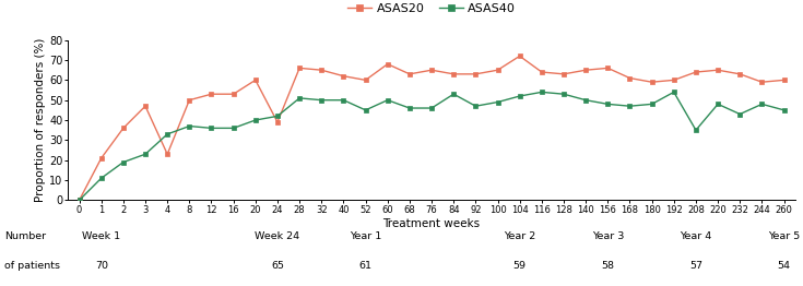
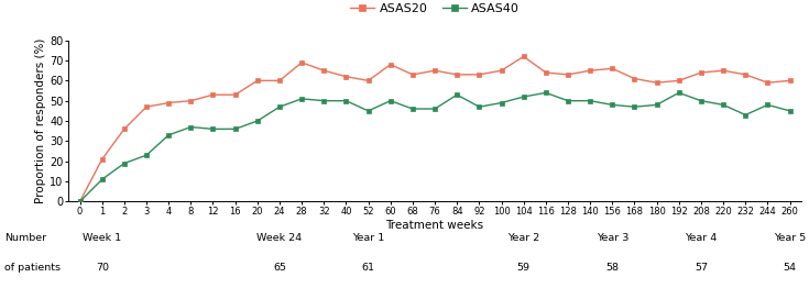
ASAS20/4: 23 -> 49
ASAS20/24: 39 -> 60
ASAS40/24: 42 -> 47
ASAS20/28: 66 -> 69
ASAS40/128: 53 -> 50
ASAS40/208: 35 -> 50
